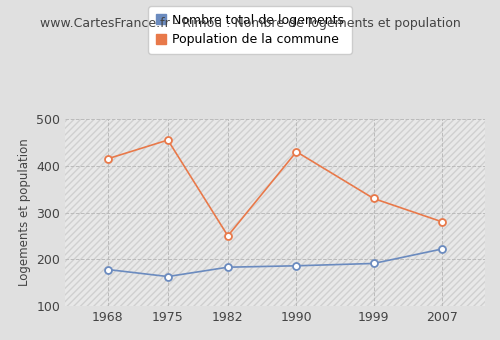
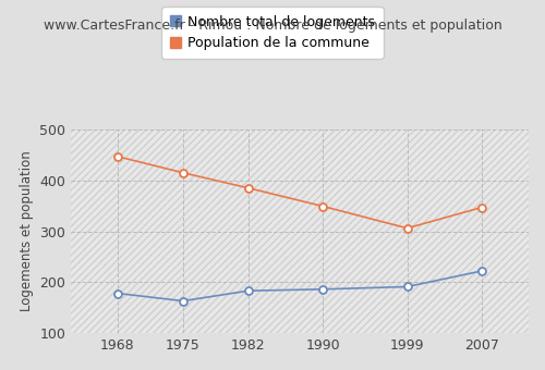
Population de la commune/1968: 415 -> 447
Population de la commune/1975: 455 -> 415
Population de la commune/1982: 250 -> 385
Population de la commune/1990: 430 -> 349
Population de la commune/1999: 330 -> 306
Population de la commune/2007: 280 -> 347
